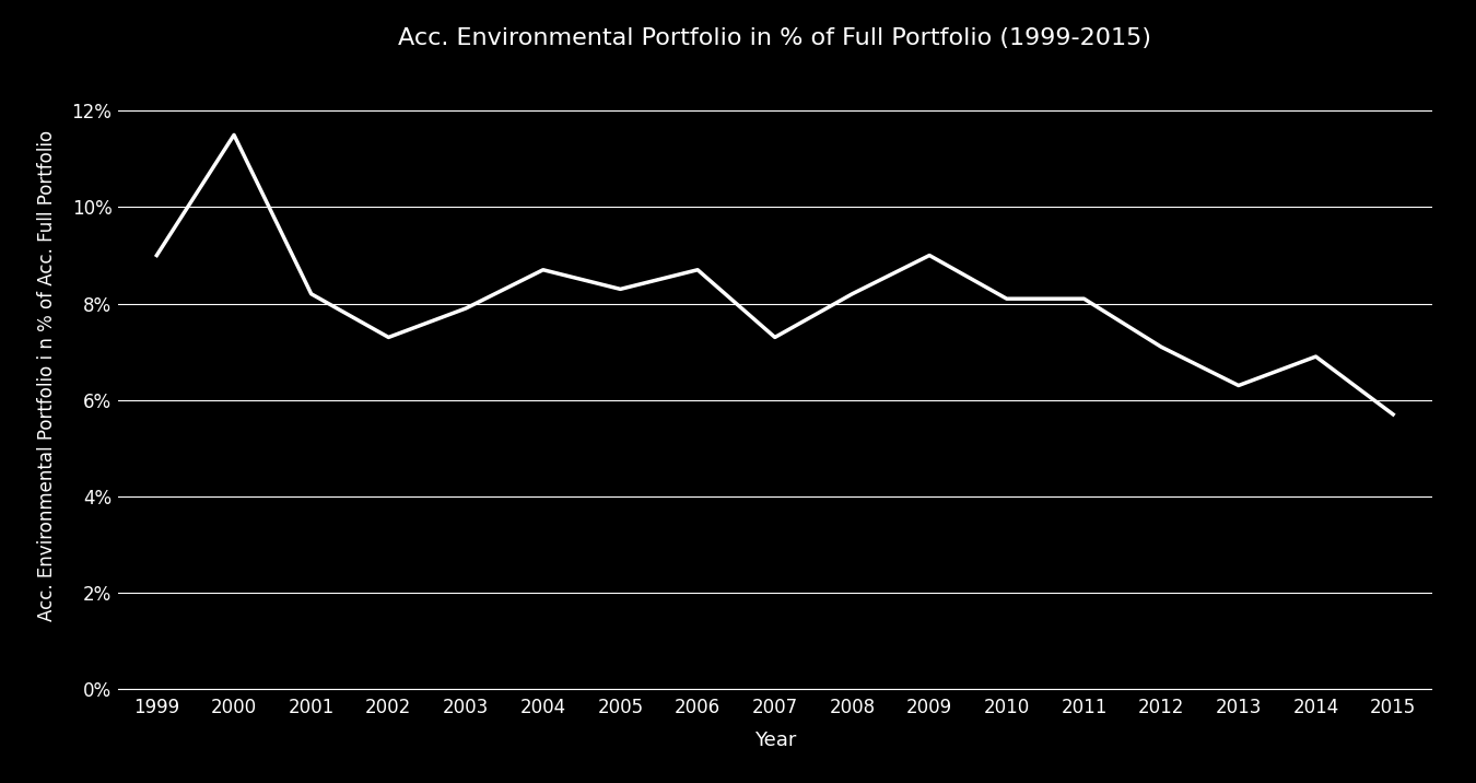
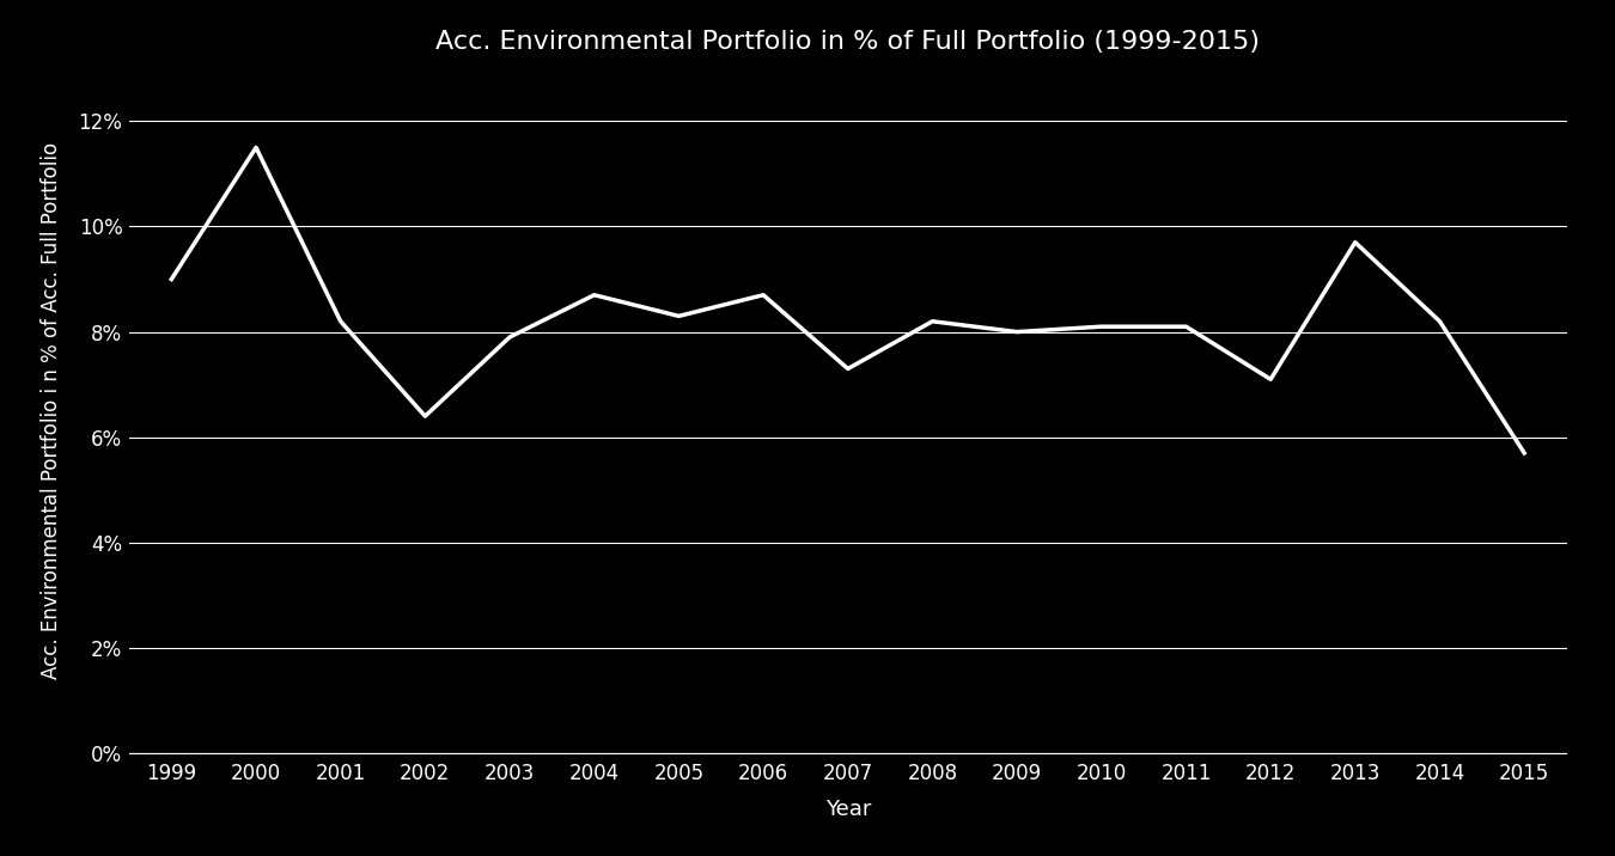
2002: 7.3% -> 6.4%
2009: 9.0% -> 8.0%
2013: 6.3% -> 9.7%
2014: 6.9% -> 8.2%
